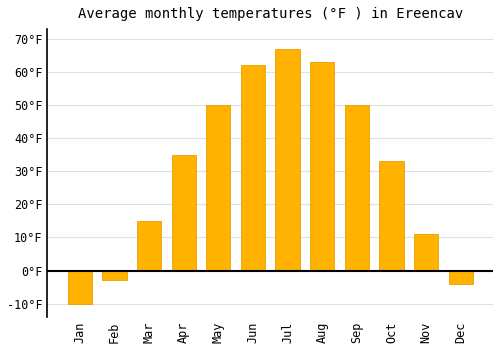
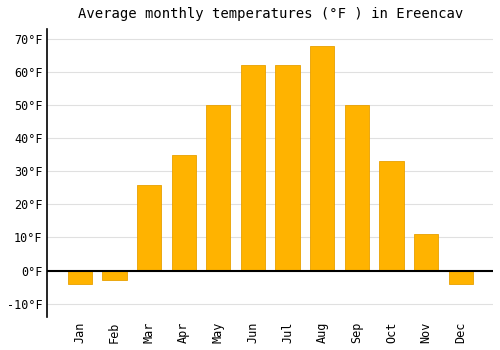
Jan: -10°F -> -4°F
Mar: 15°F -> 26°F
Jul: 67°F -> 62°F
Aug: 63°F -> 68°F
